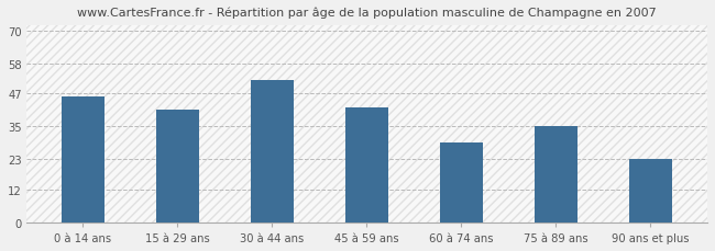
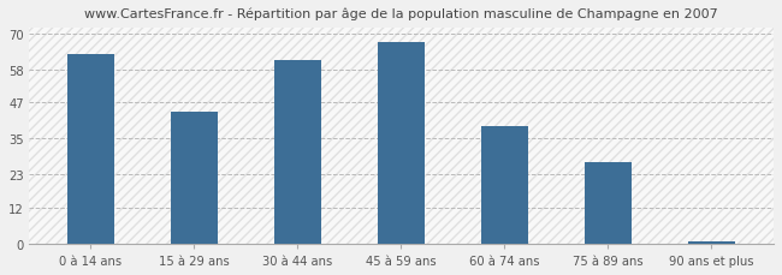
0 à 14 ans: 46 -> 63
15 à 29 ans: 41 -> 44
30 à 44 ans: 52 -> 61
45 à 59 ans: 42 -> 67
60 à 74 ans: 29 -> 39
75 à 89 ans: 35 -> 27
90 ans et plus: 23 -> 1
